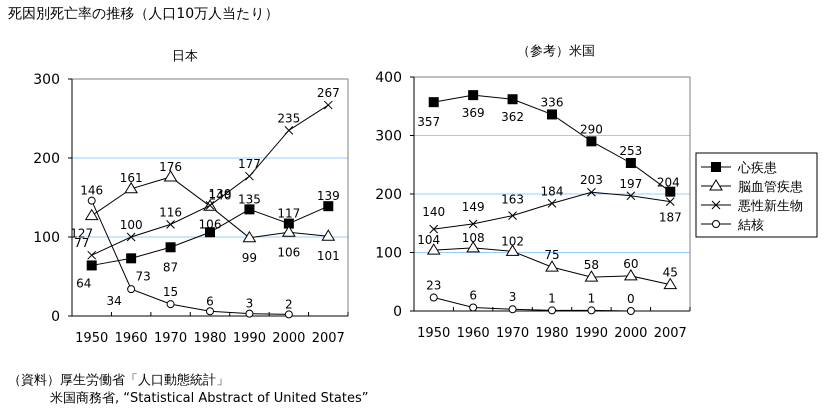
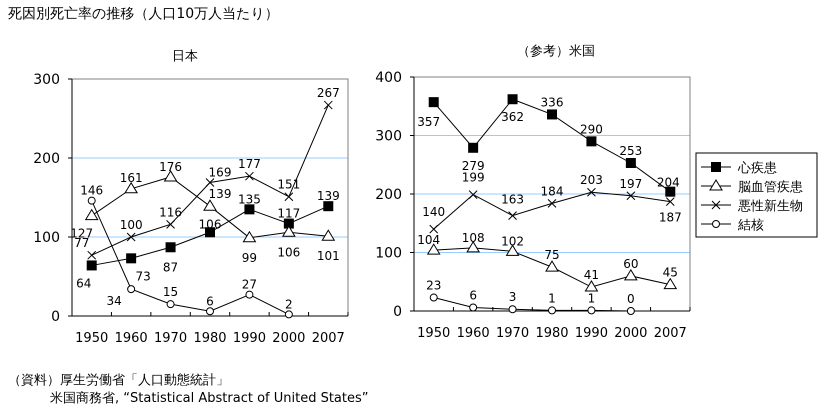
日本/悪性新生物/1980: 140 -> 169
日本/結核/1990: 3 -> 27
日本/悪性新生物/2000: 235 -> 151
（参考）米国/心疾患/1960: 369 -> 279
（参考）米国/悪性新生物/1960: 149 -> 199
（参考）米国/脳血管疾患/1990: 58 -> 41
